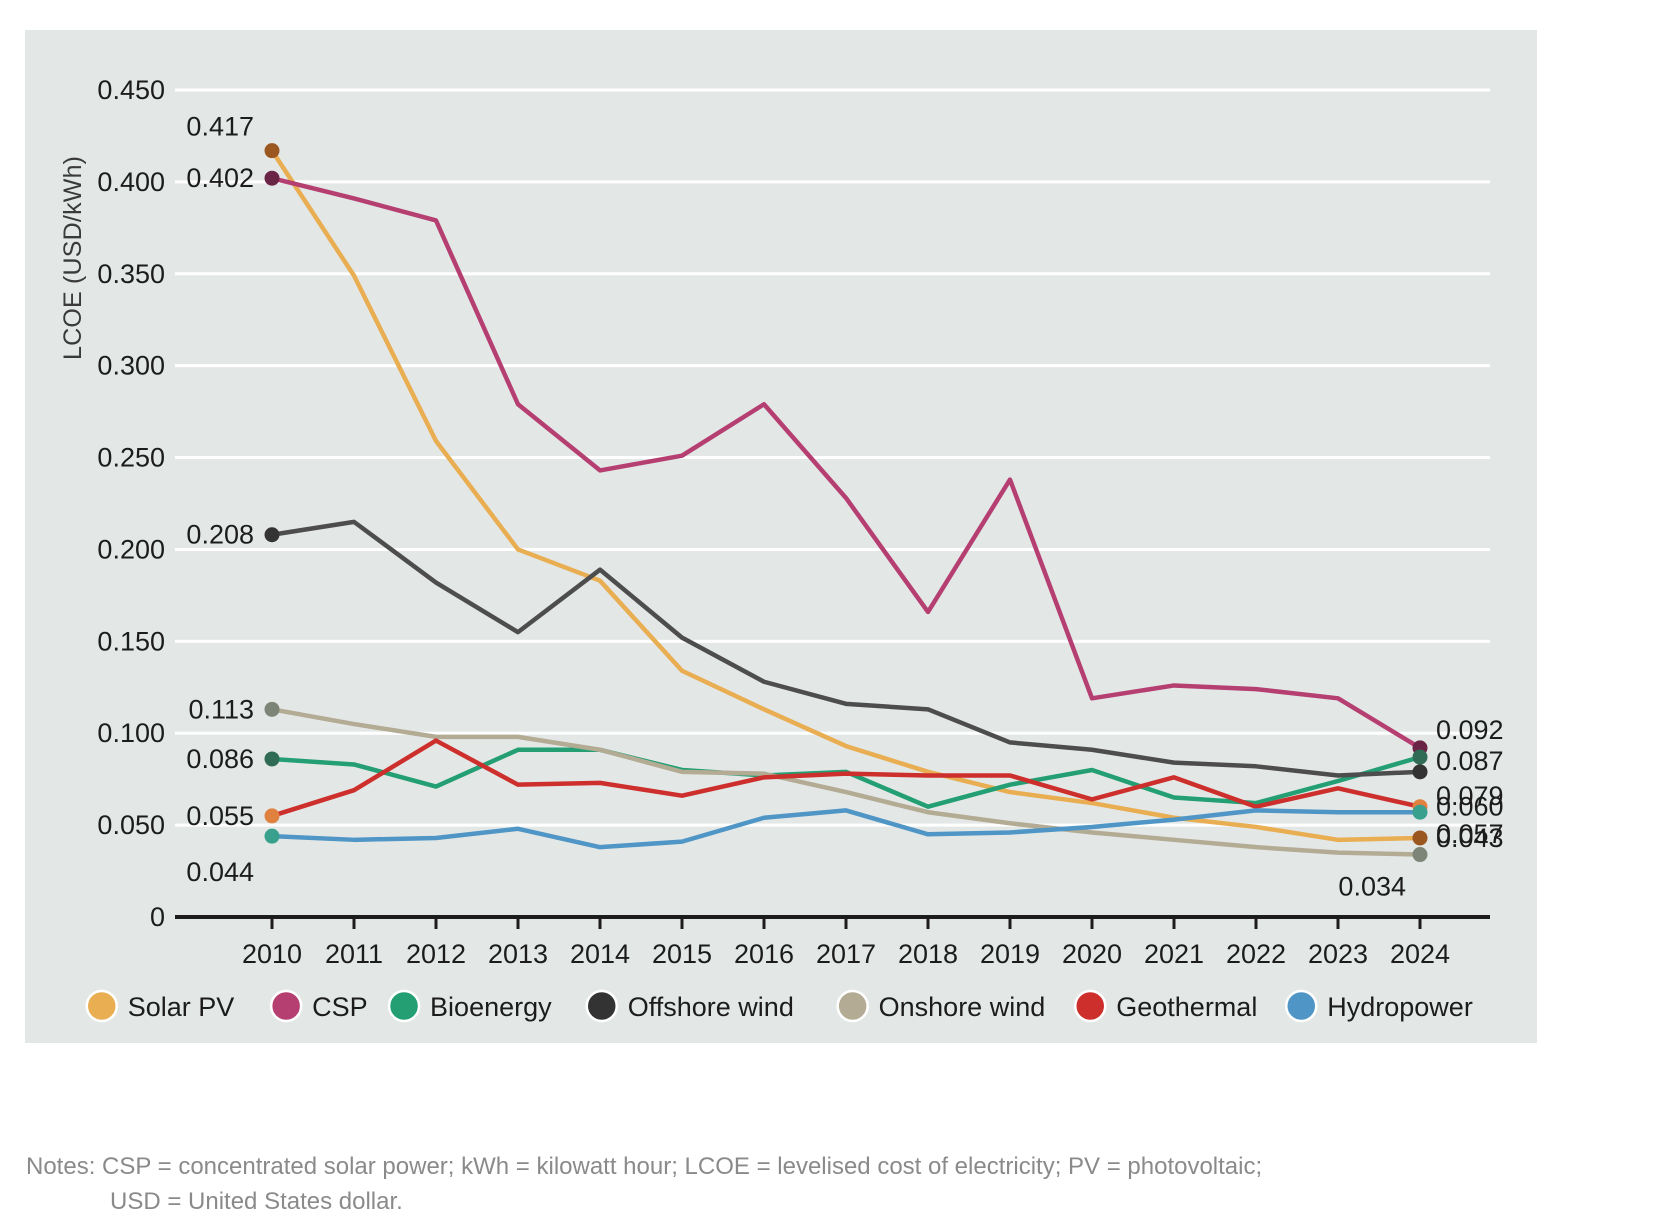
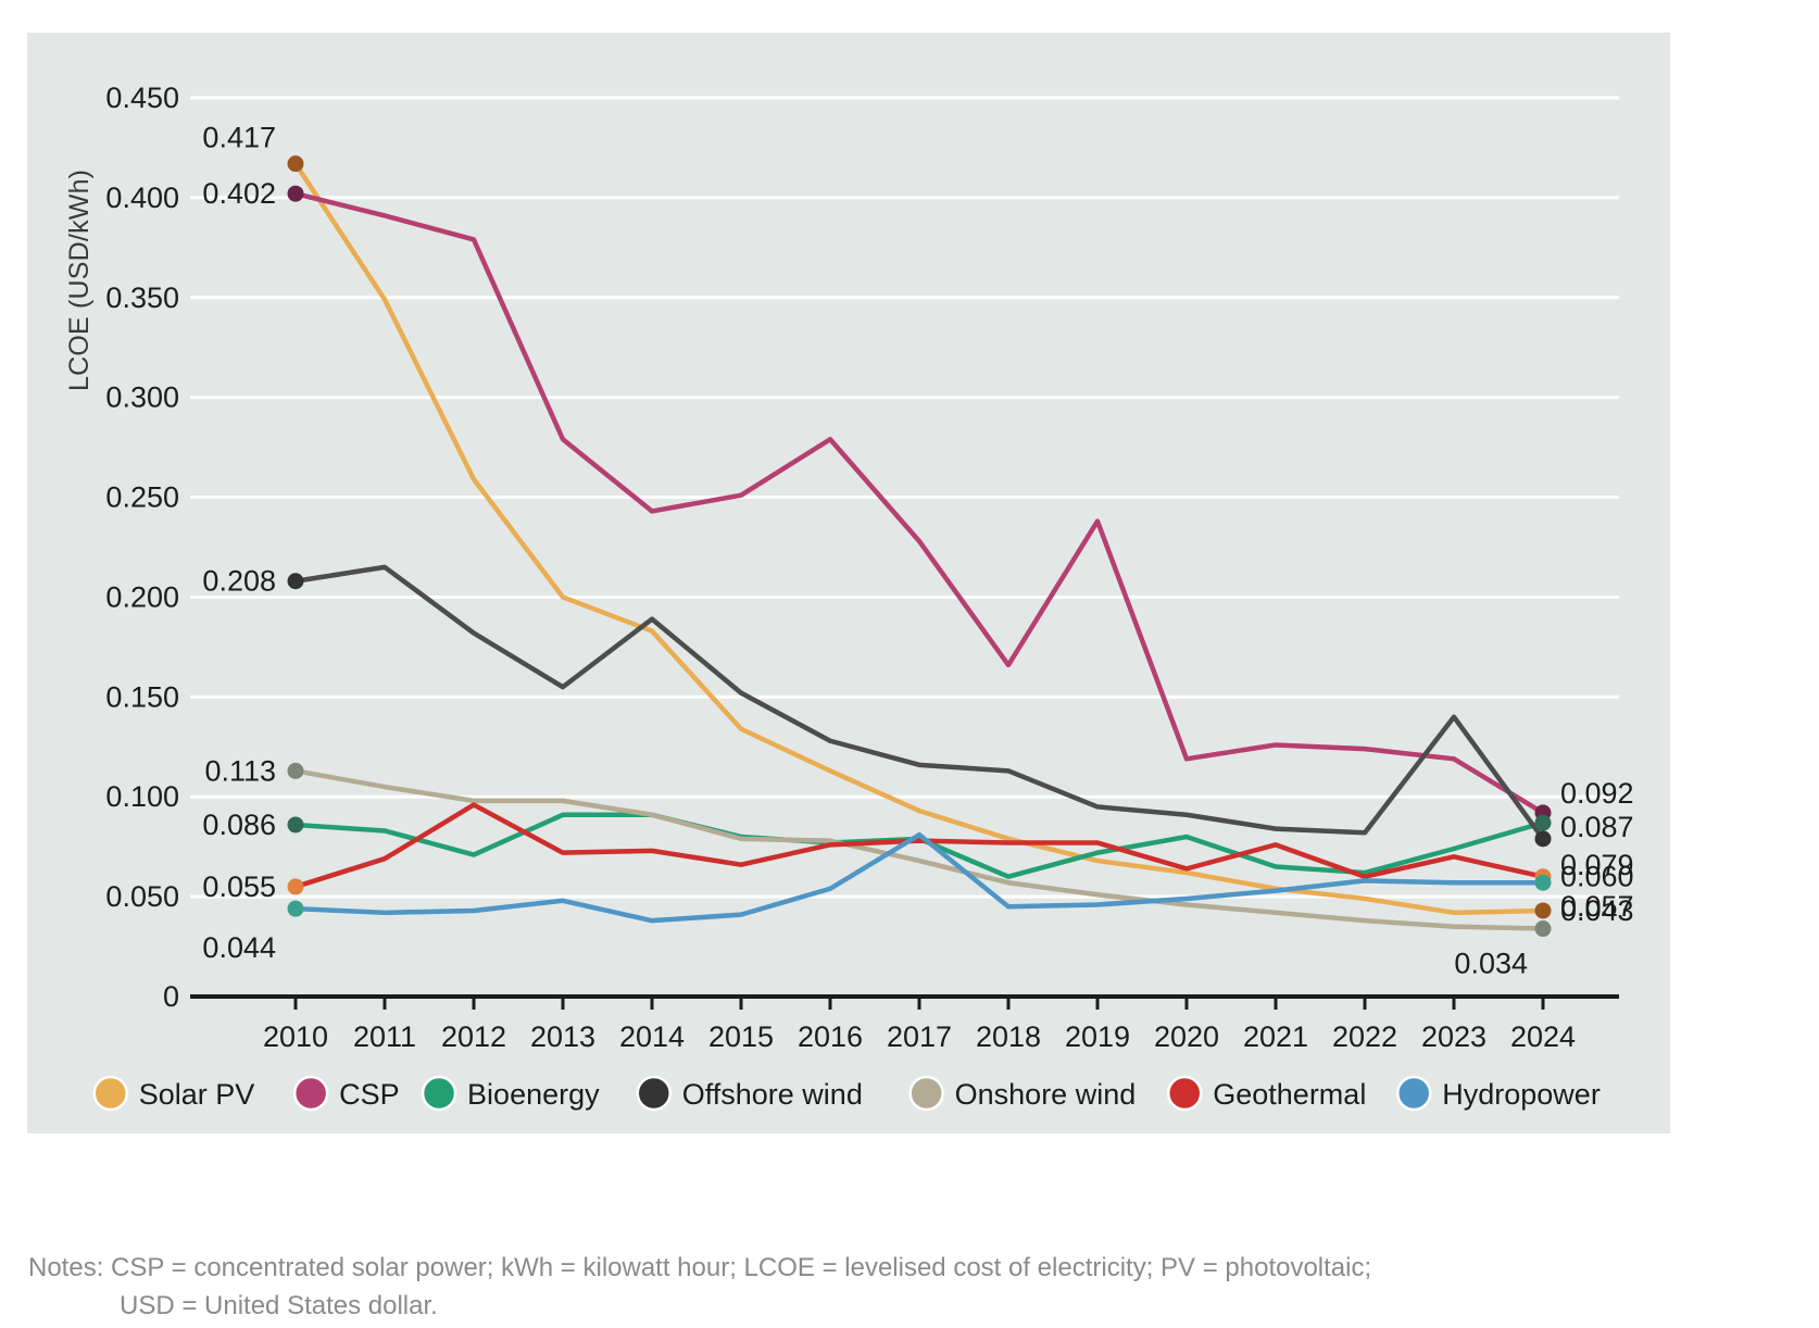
Hydropower/2017: 0.058 -> 0.081
Offshore wind/2023: 0.077 -> 0.140
